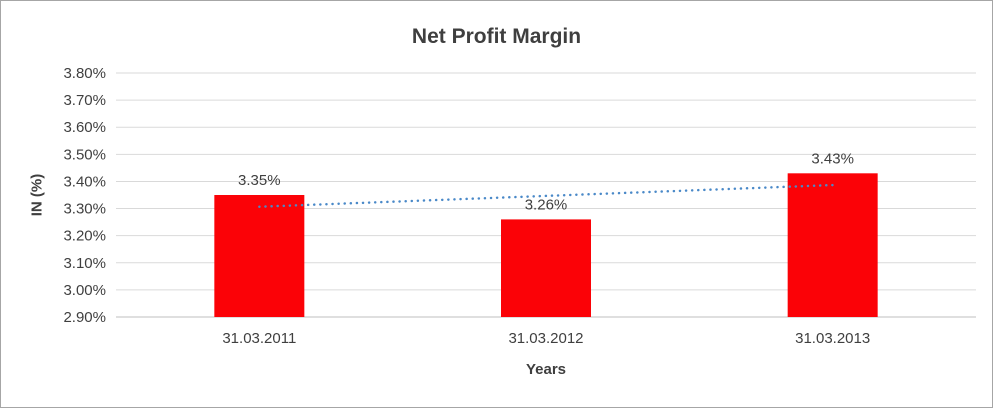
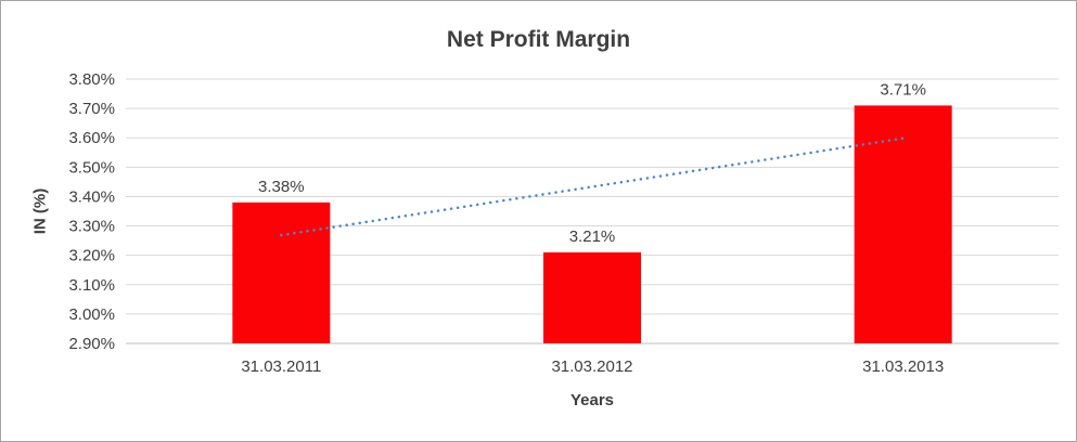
31.03.2011: 3.35% -> 3.38%
31.03.2012: 3.26% -> 3.21%
31.03.2013: 3.43% -> 3.71%
